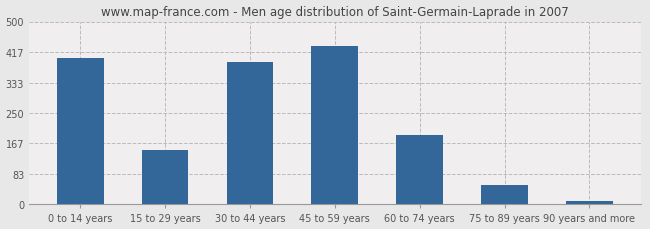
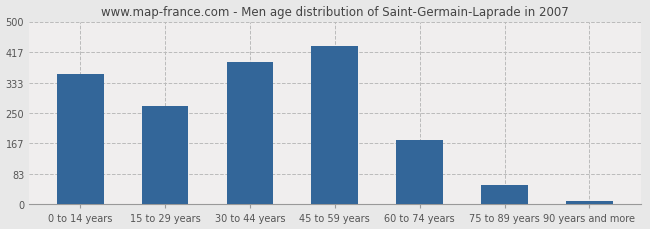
0 to 14 years: 400 -> 357
15 to 29 years: 150 -> 270
60 to 74 years: 190 -> 175
